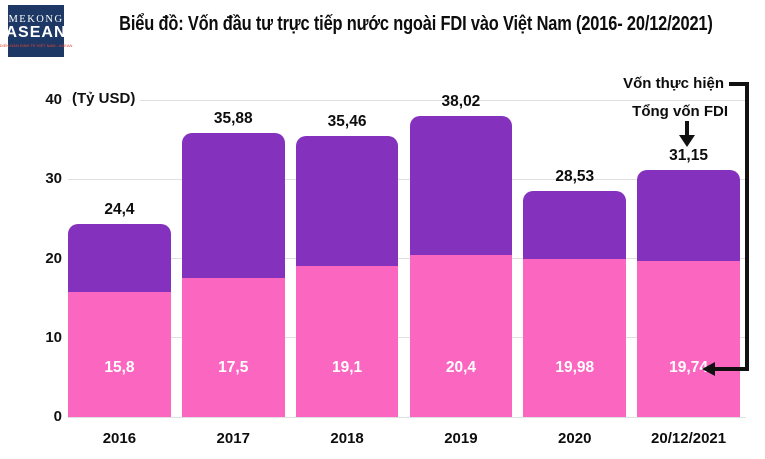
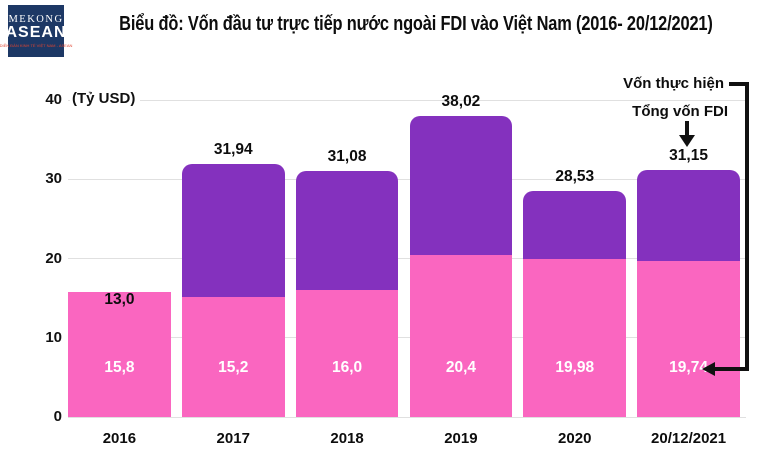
Tổng vốn FDI/2016: 24,4 -> 13,0
Tổng vốn FDI/2017: 35,88 -> 31,94
Vốn thực hiện/2017: 17,5 -> 15,2
Tổng vốn FDI/2018: 35,46 -> 31,08
Vốn thực hiện/2018: 19,1 -> 16,0
